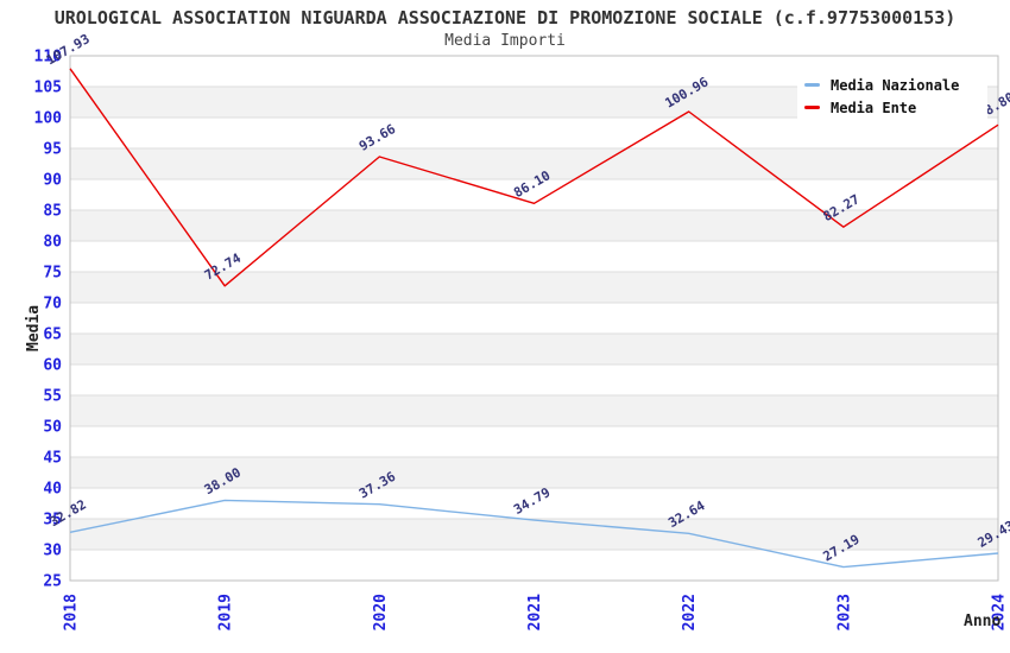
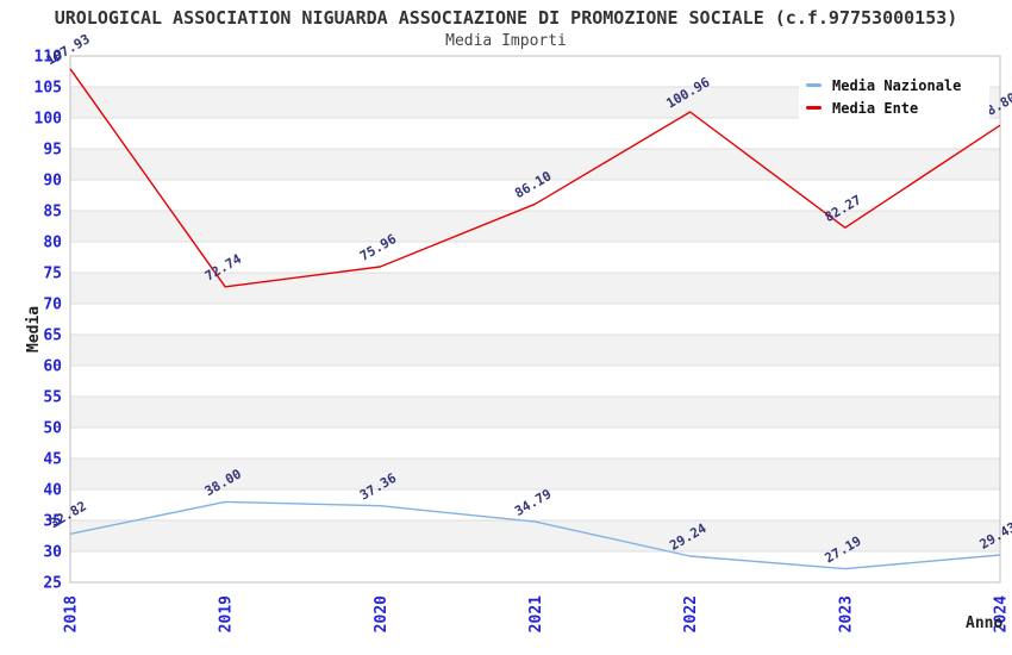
Media Ente/2020: 93.66 -> 75.96
Media Nazionale/2022: 32.64 -> 29.24
